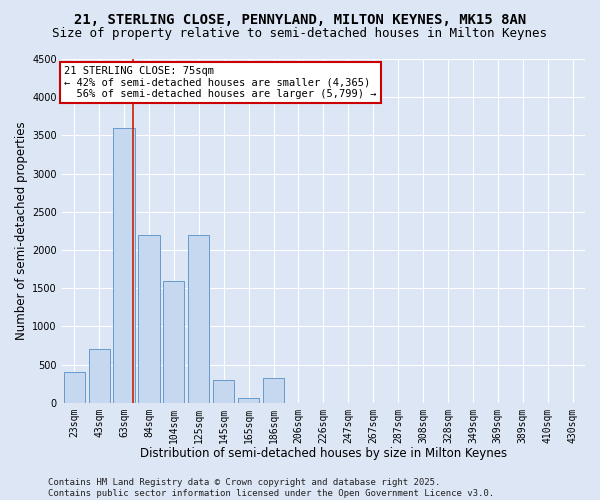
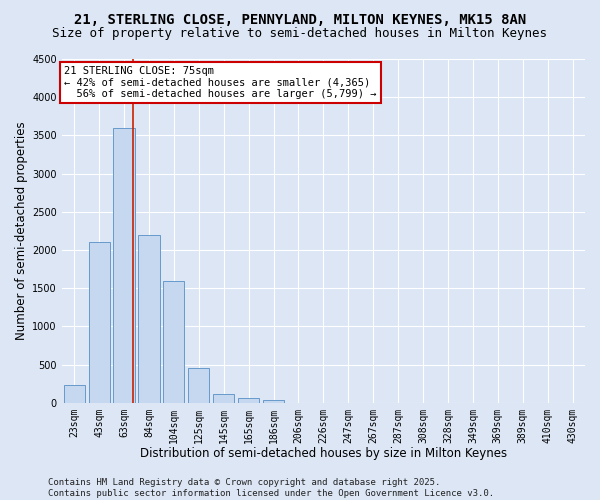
23sqm: 400 -> 230
43sqm: 700 -> 2100
125sqm: 2200 -> 460
145sqm: 300 -> 110
186sqm: 320 -> 30
